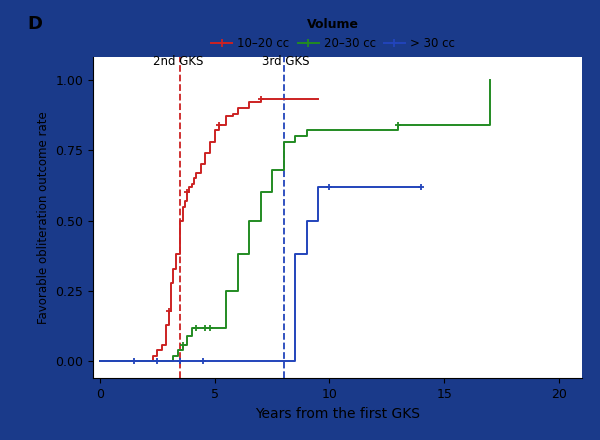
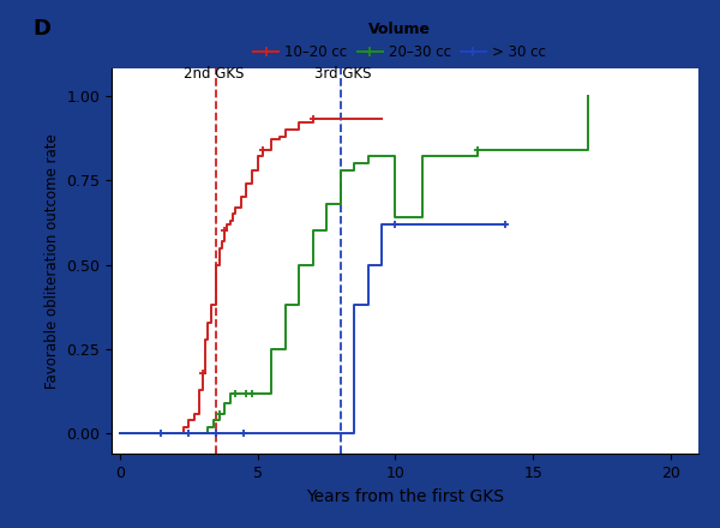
20–30 cc/10: 0.82 -> 0.64
